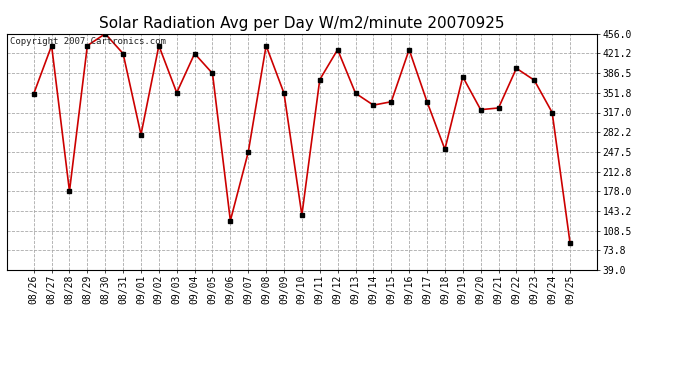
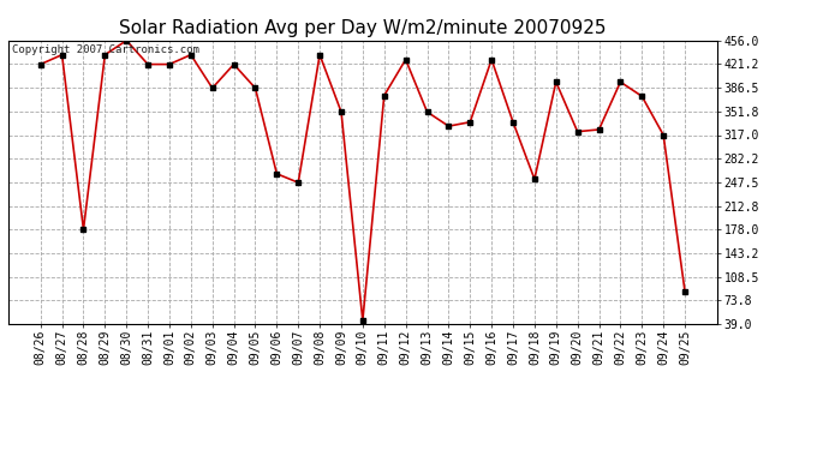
08/26: 350 -> 421
09/01: 278 -> 421
09/03: 352 -> 386
09/06: 126 -> 260
09/10: 136 -> 44
09/19: 380 -> 395
